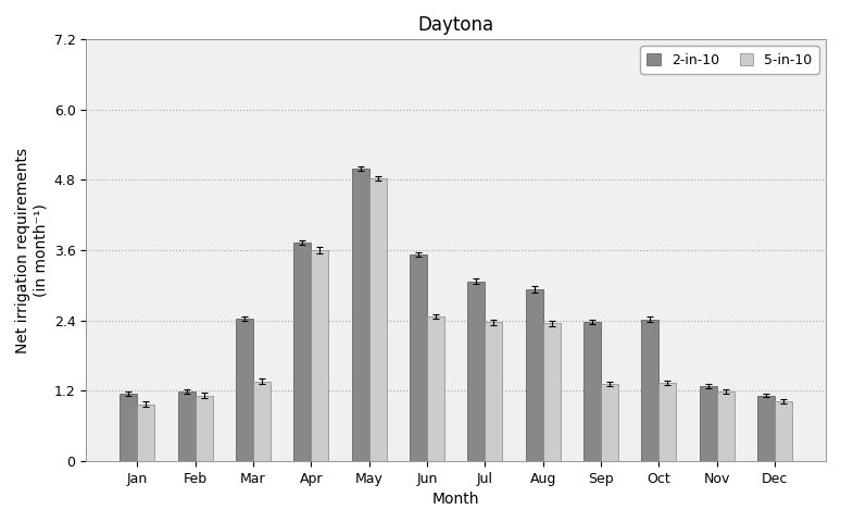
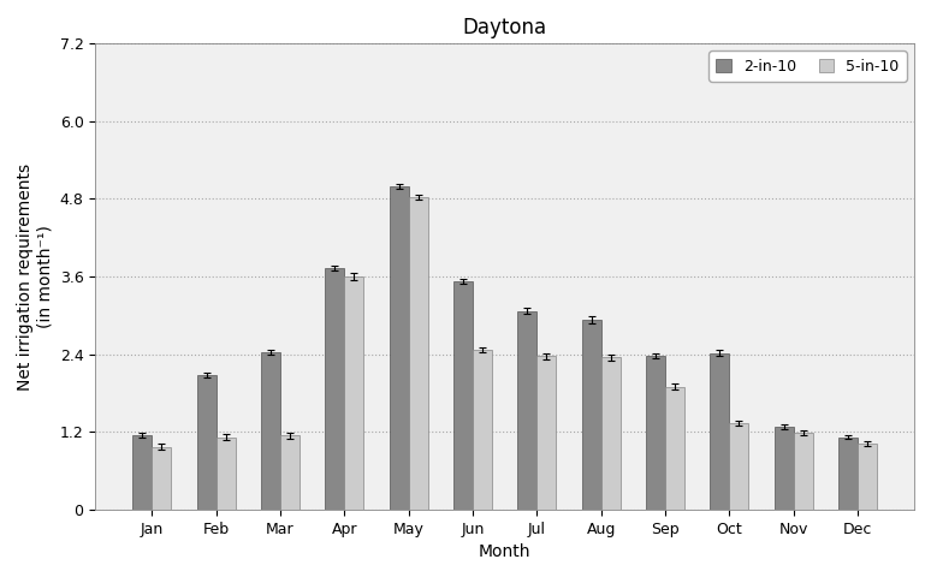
2-in-10/Feb: 1.18 -> 2.08
5-in-10/Mar: 1.36 -> 1.14
5-in-10/Sep: 1.32 -> 1.90
